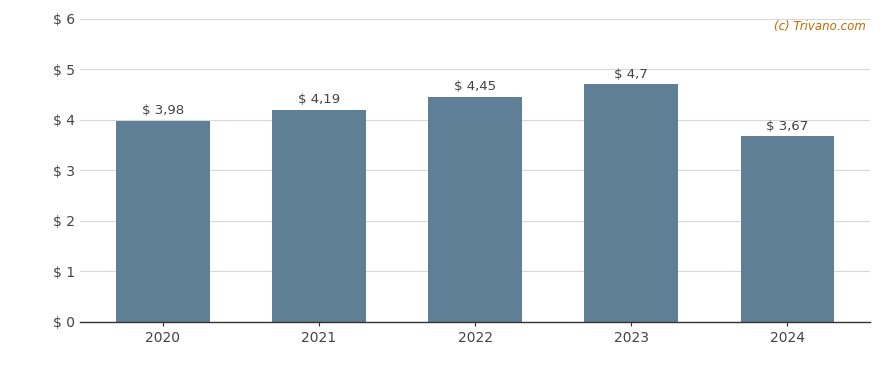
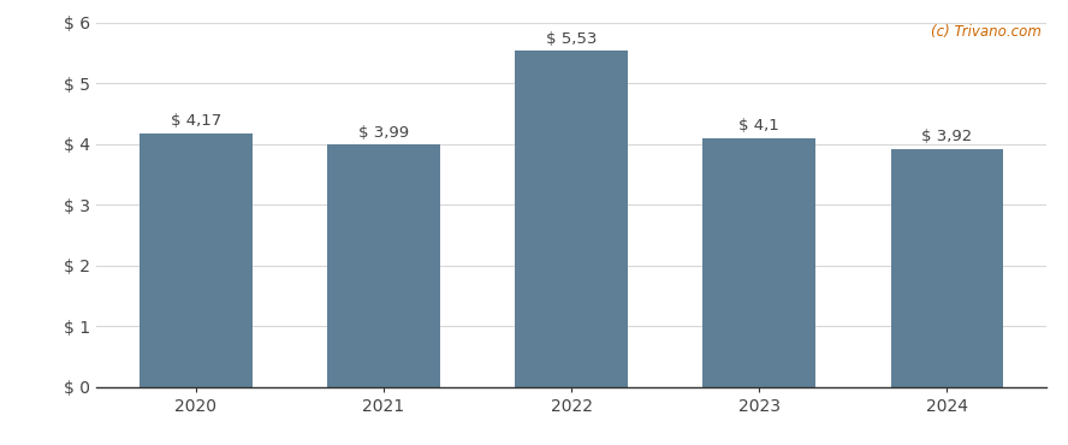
2020: 3,98 -> 4,17
2021: 4,19 -> 3,99
2022: 4,45 -> 5,53
2023: 4,7 -> 4,1
2024: 3,67 -> 3,92
